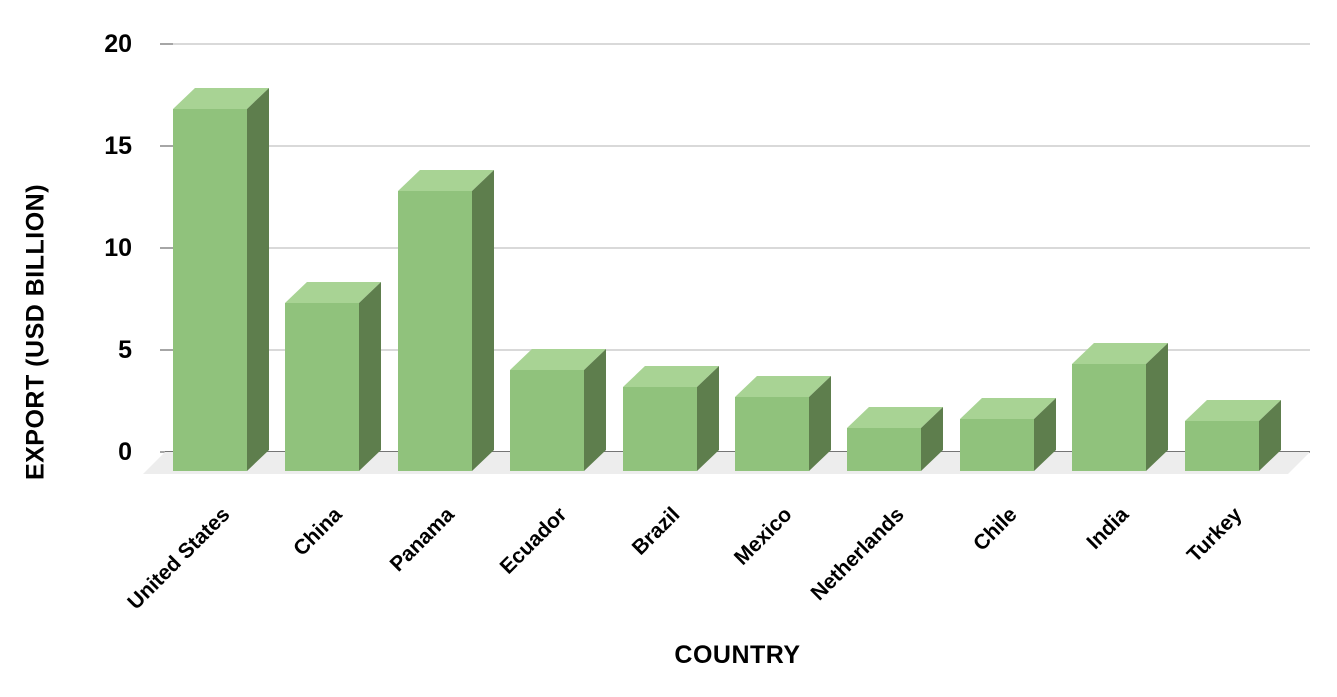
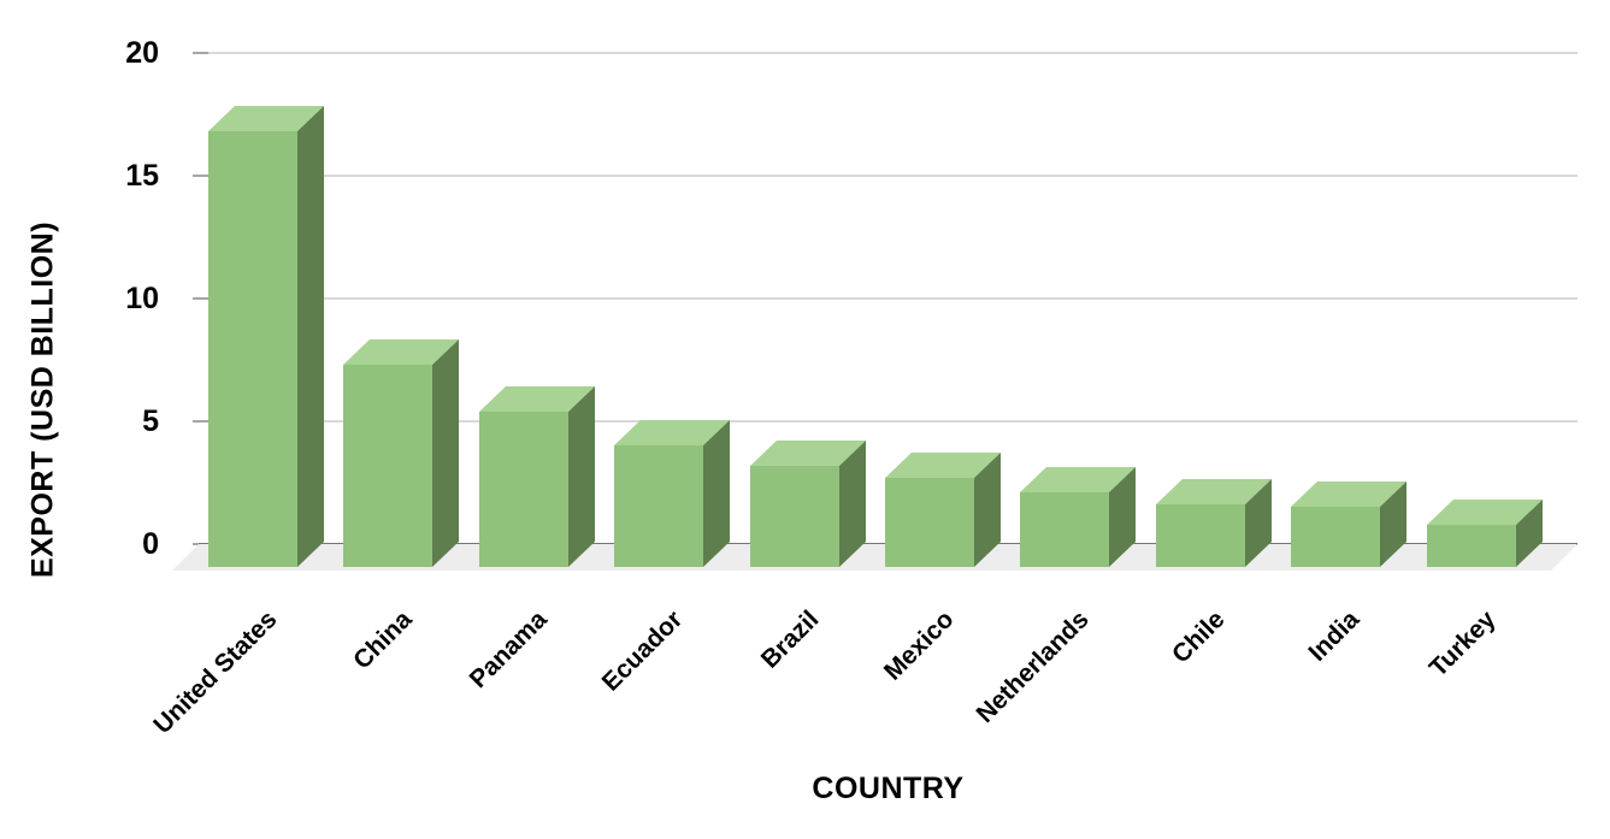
Panama: 12.8 -> 5.4
Netherlands: 1.2 -> 2.1
India: 4.3 -> 1.5
Turkey: 1.5 -> 0.8
